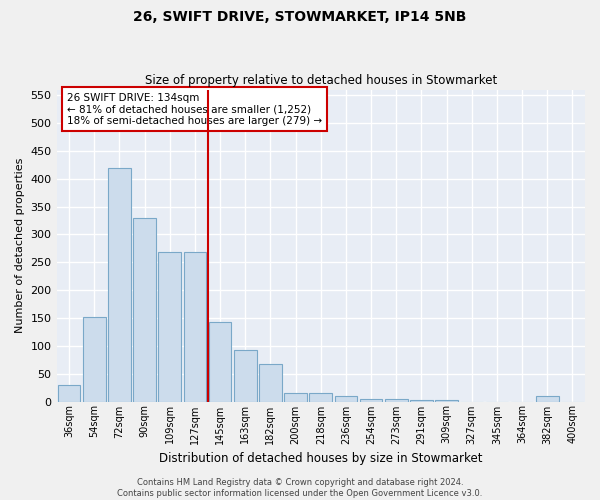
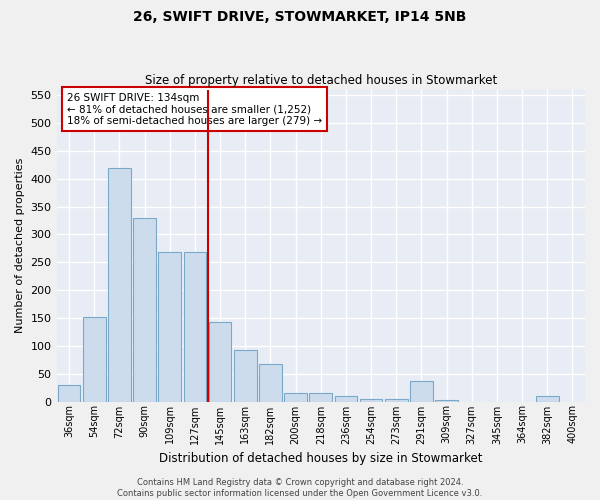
291sqm: 3 -> 36
